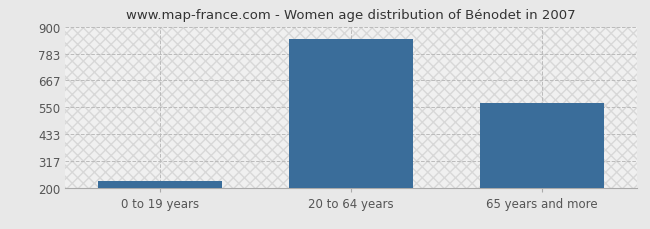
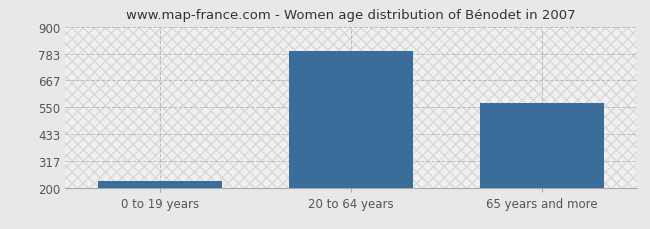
20 to 64 years: 845 -> 795
